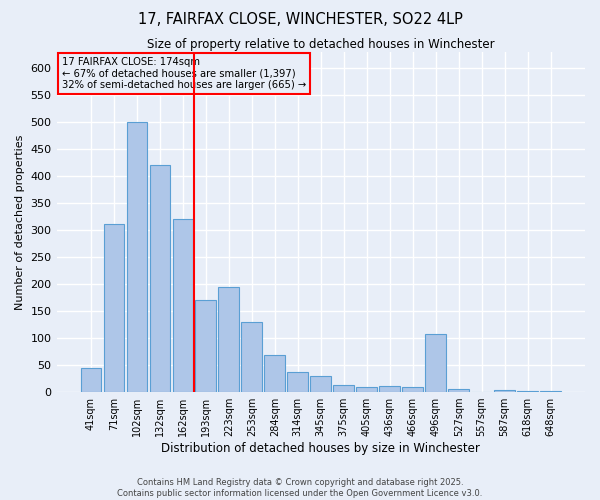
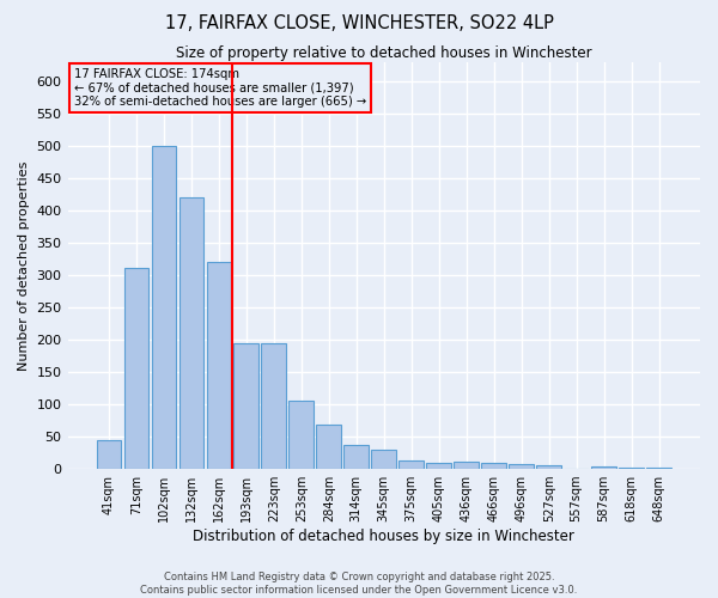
193sqm: 170 -> 194
253sqm: 130 -> 105
496sqm: 108 -> 7
